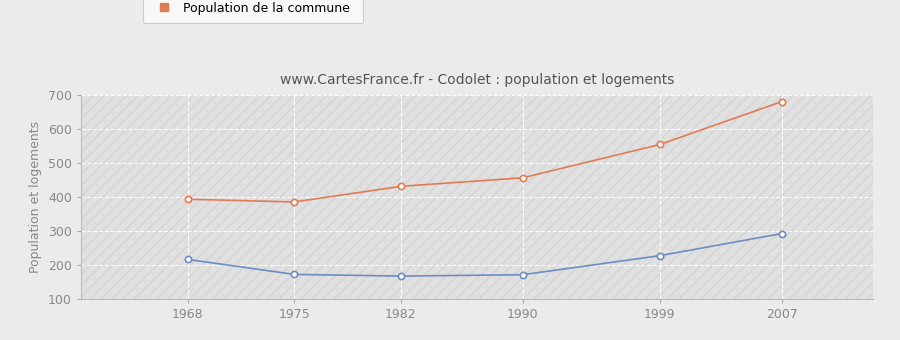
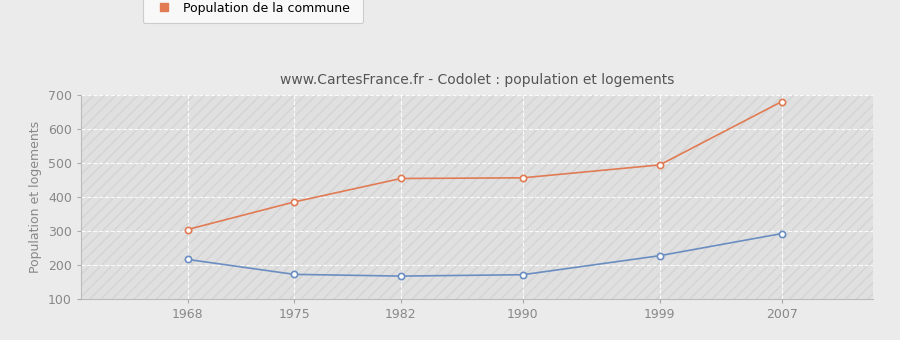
Population de la commune/1968: 394 -> 305
Population de la commune/1982: 432 -> 455
Population de la commune/1999: 555 -> 495
